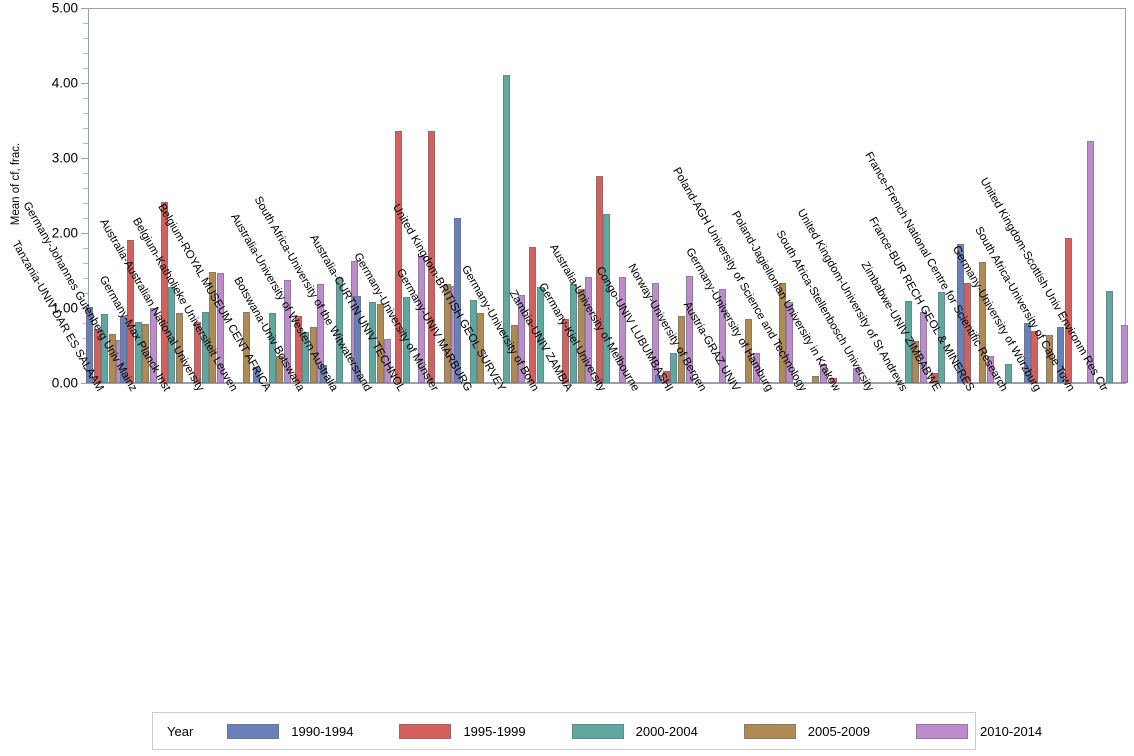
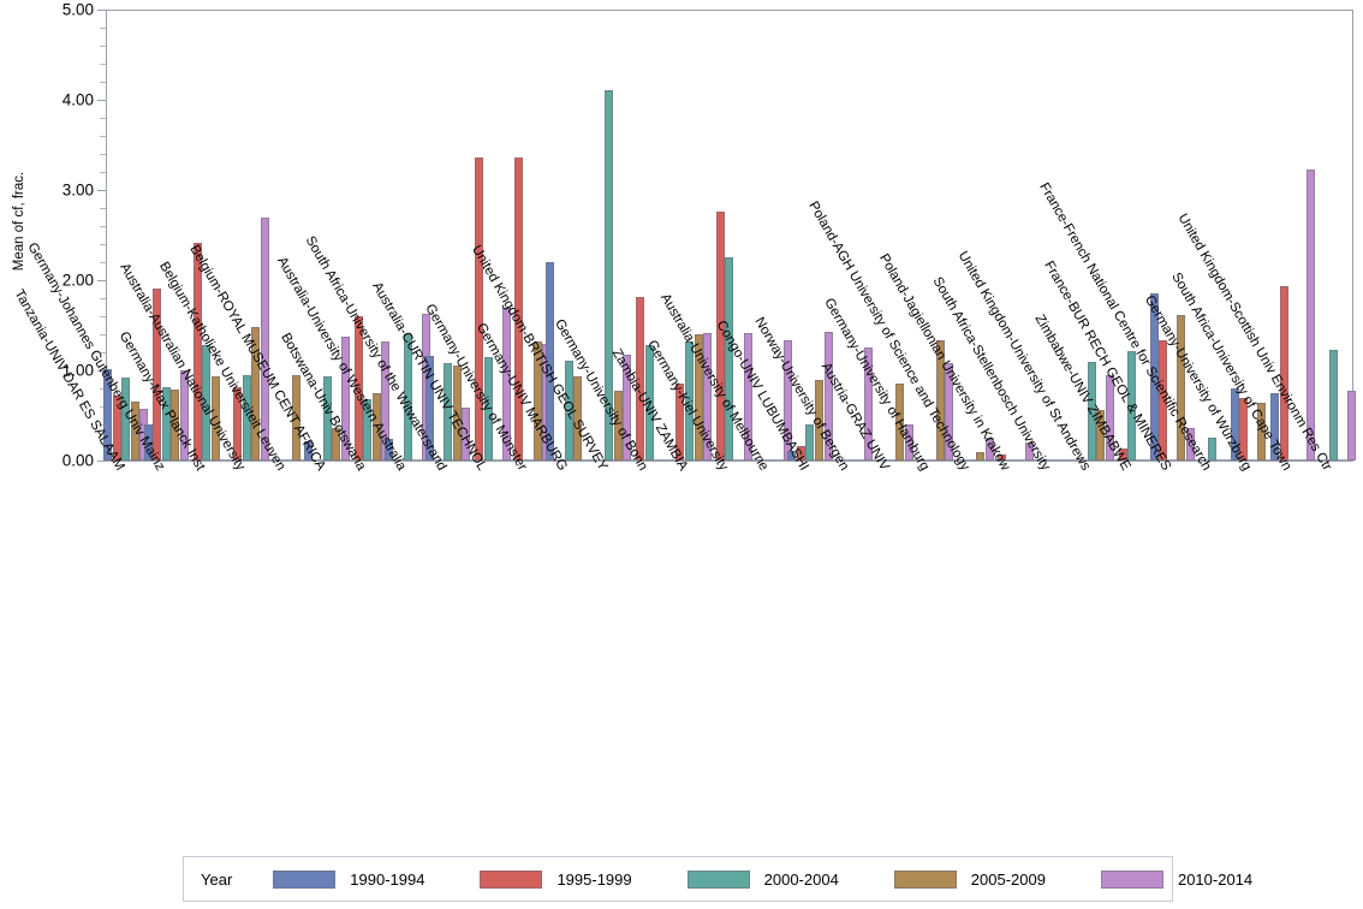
1990-1994/Germany-Johannes Gutenberg Univ Mainz: 0.9 -> 0.4
2010-2014/Australia-Australian National University: 1.5 -> 2.7
1995-1999/Botswana-Univ Botswana: 0.9 -> 1.6
2005-2009/Zambia-UNIV ZAMBIA: 1.2 -> 1.4
